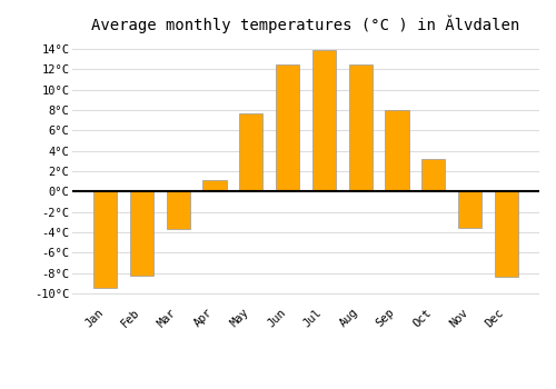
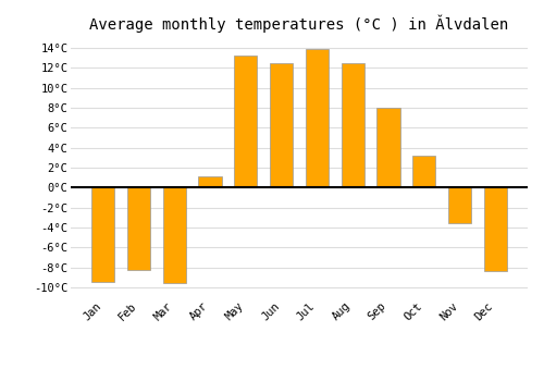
Mar: -3.7°C -> -9.6°C
May: 7.7°C -> 13.2°C
